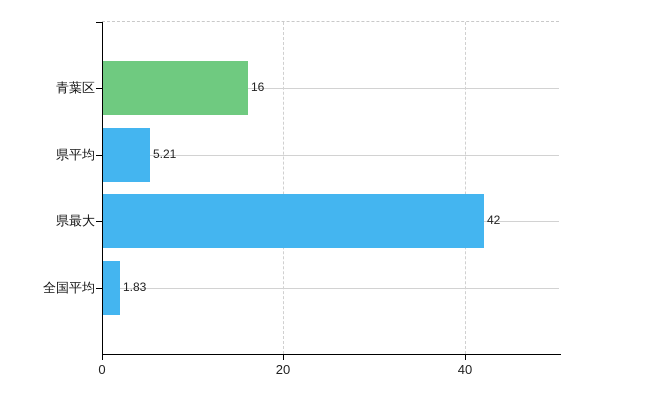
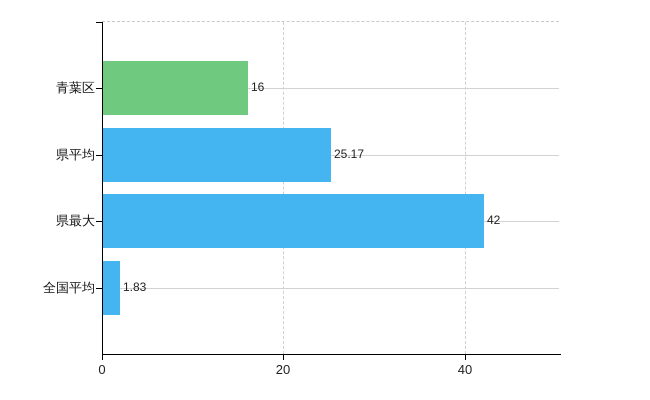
県平均: 5.21 -> 25.17
